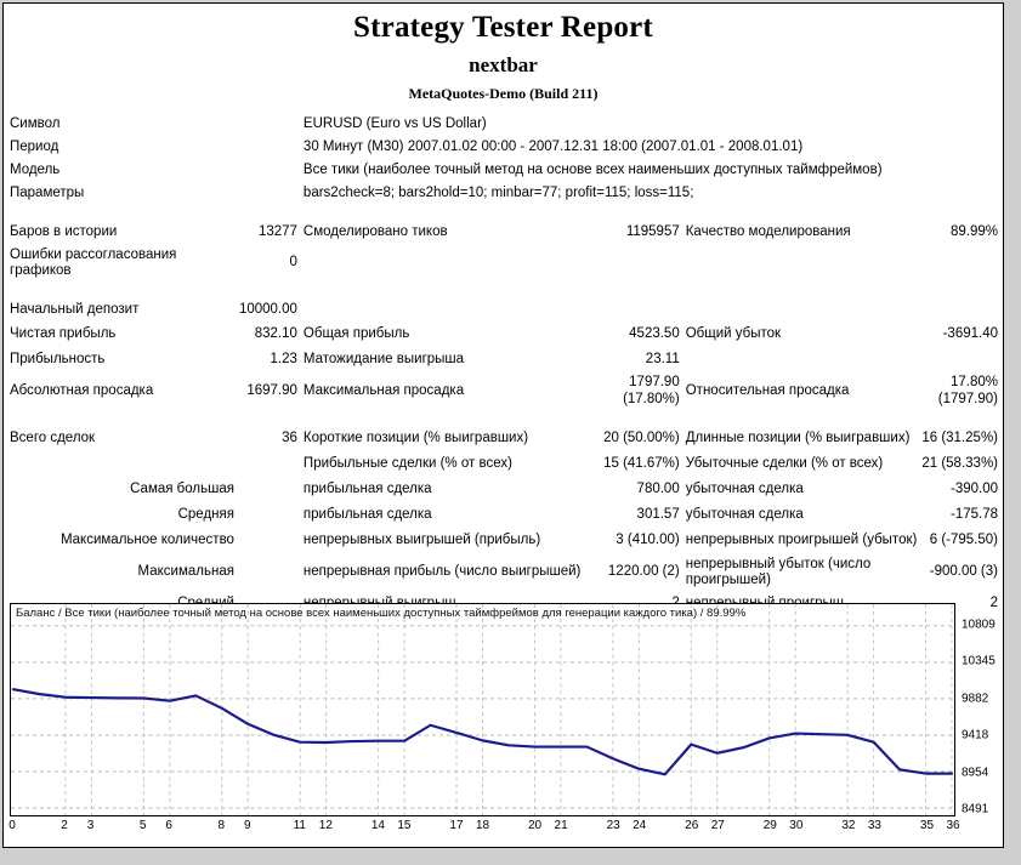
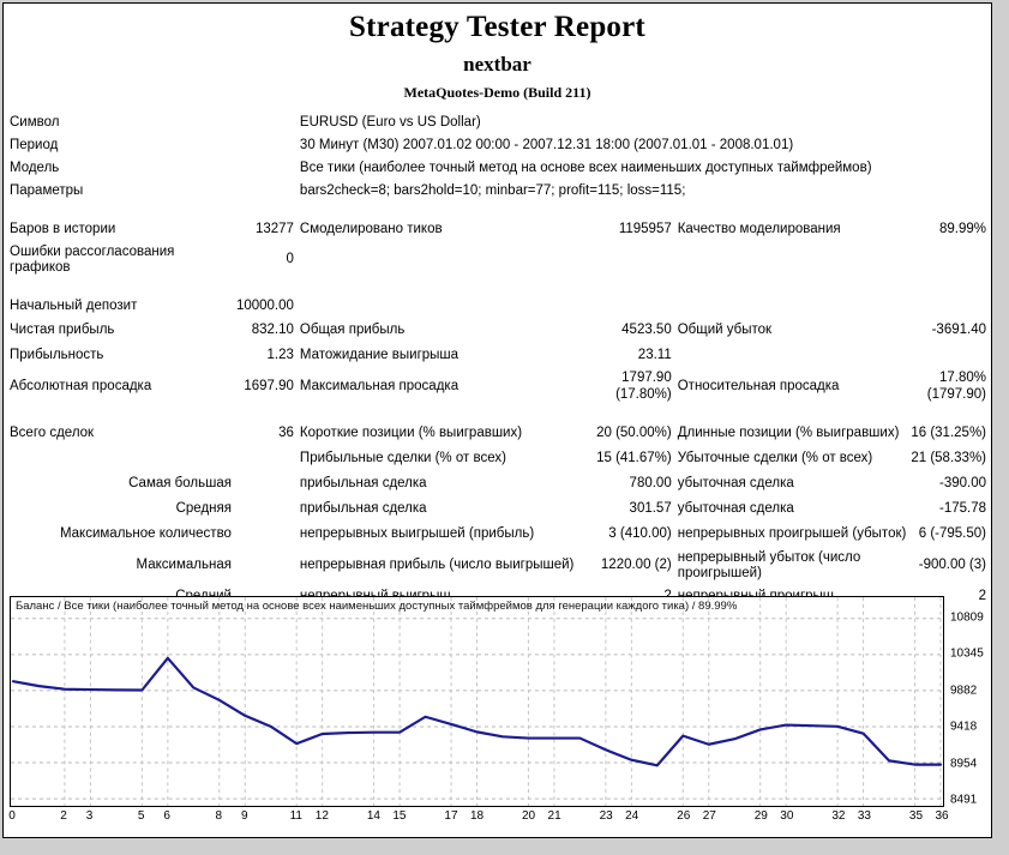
6: 9900 -> 10300
11: 9300 -> 9200
